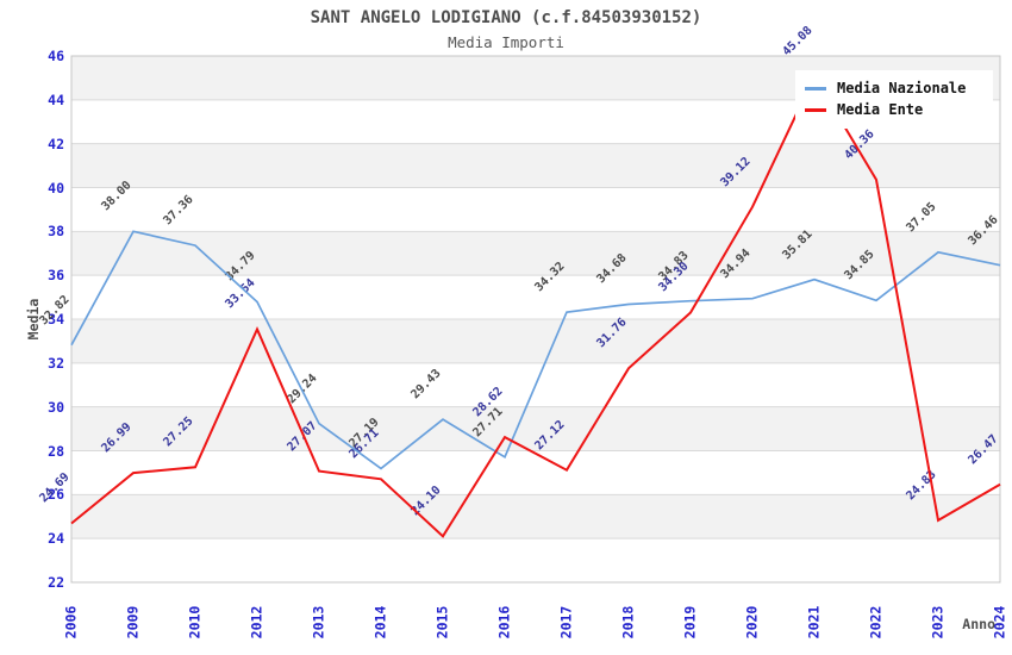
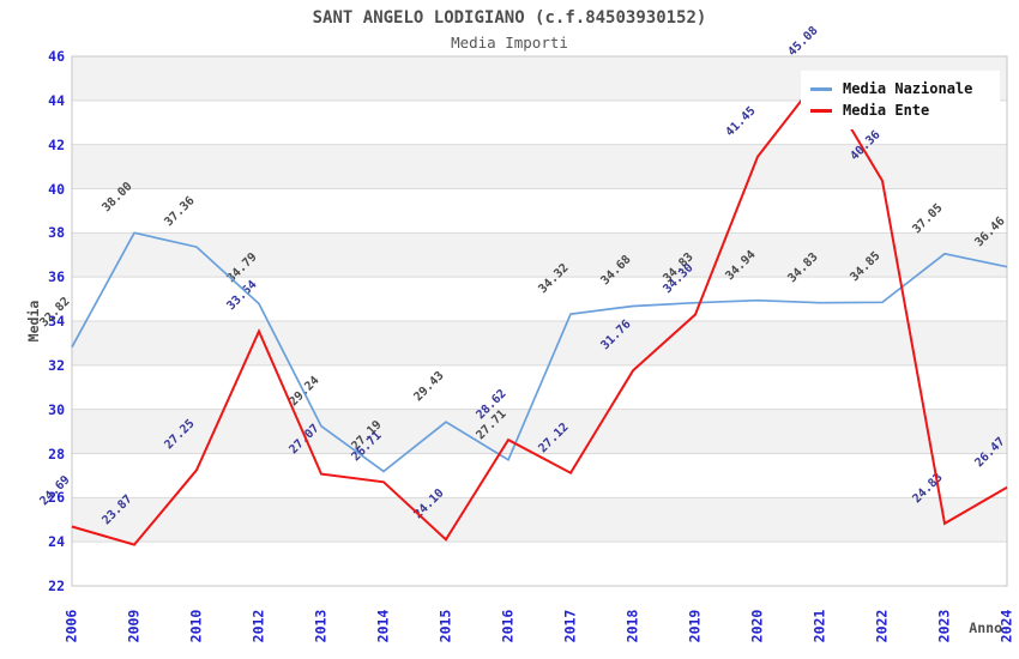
Media Ente/2009: 26.99 -> 23.87
Media Ente/2020: 39.12 -> 41.45
Media Nazionale/2021: 35.81 -> 34.83
